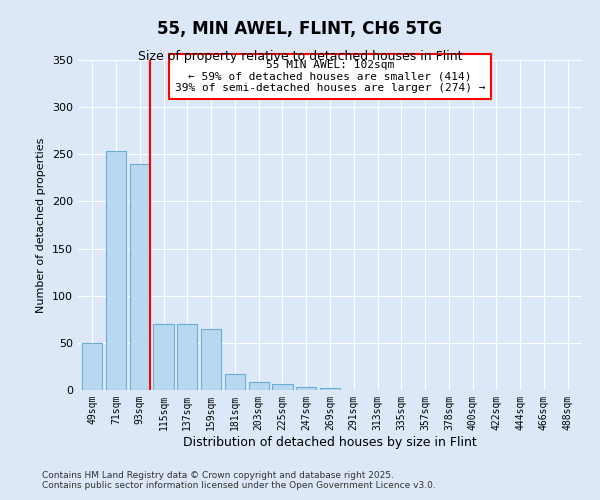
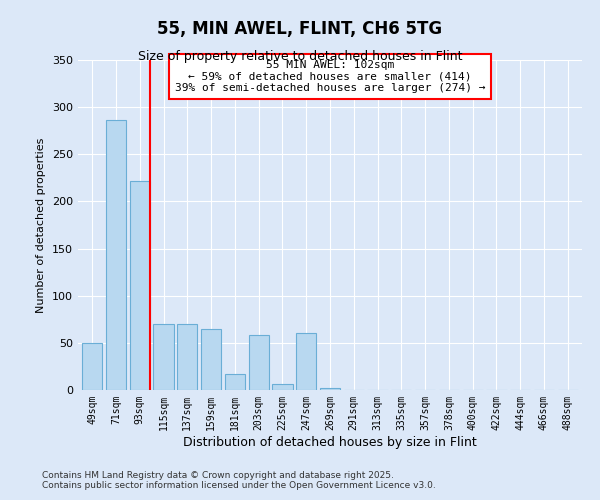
71sqm: 253 -> 286
93sqm: 240 -> 222
203sqm: 9 -> 58
247sqm: 3 -> 60
